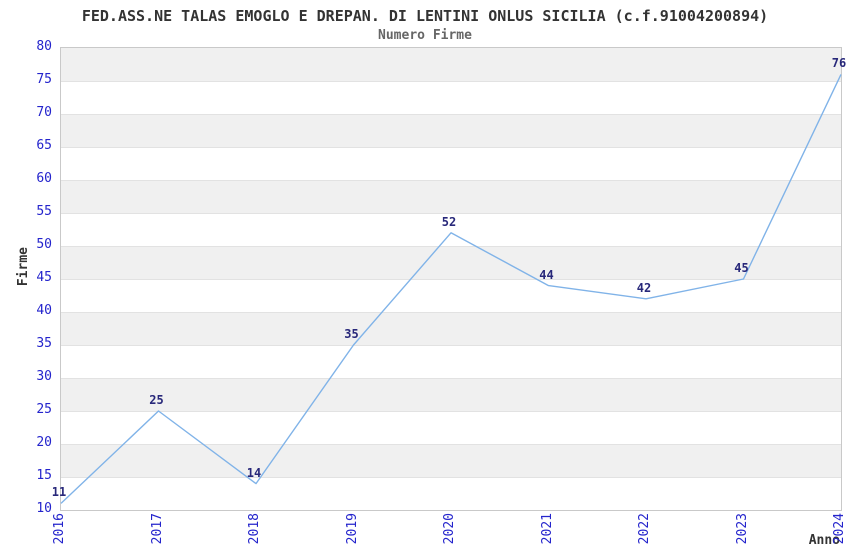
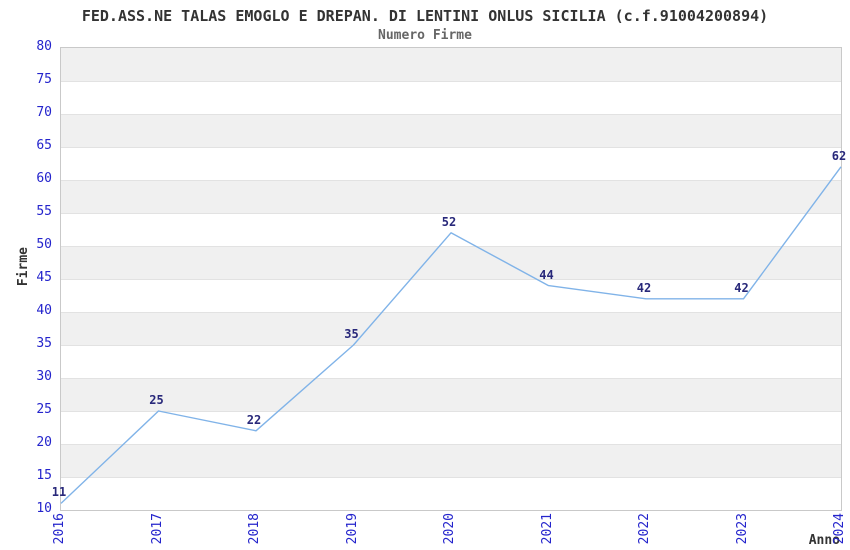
2018: 14 -> 22
2023: 45 -> 42
2024: 76 -> 62
